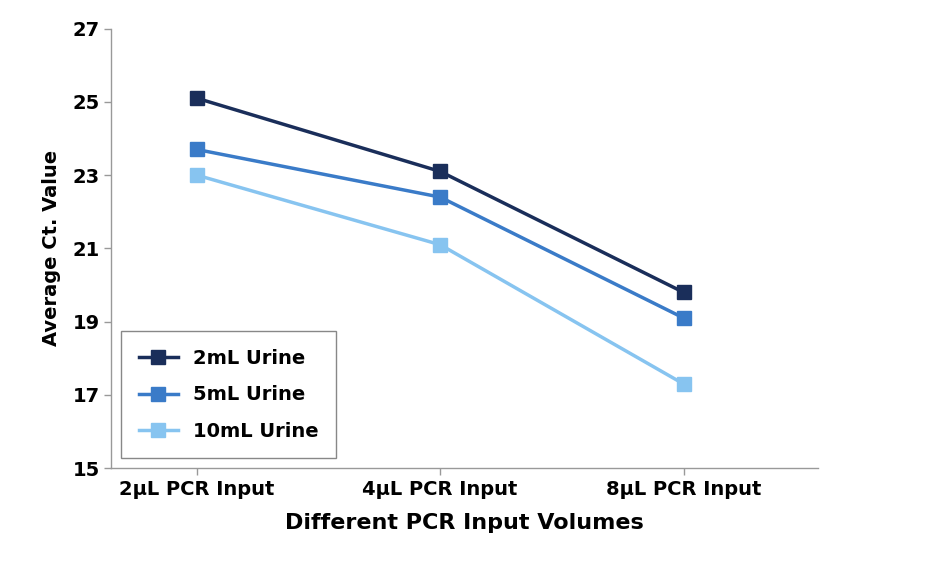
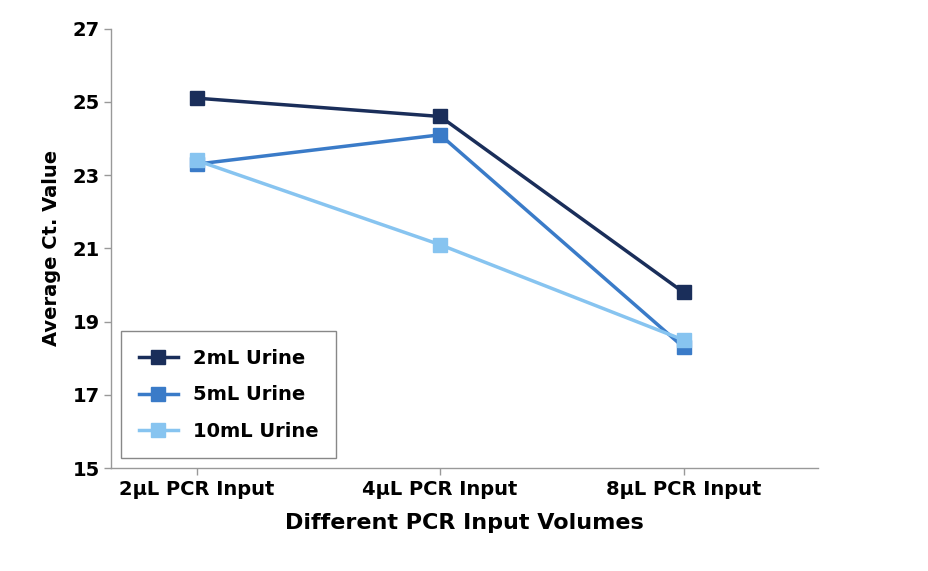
5mL Urine/2μL PCR Input: 23.7 -> 23.3
10mL Urine/2μL PCR Input: 23.0 -> 23.4
2mL Urine/4μL PCR Input: 23.1 -> 24.6
5mL Urine/4μL PCR Input: 22.4 -> 24.1
5mL Urine/8μL PCR Input: 19.1 -> 18.3
10mL Urine/8μL PCR Input: 17.3 -> 18.5
